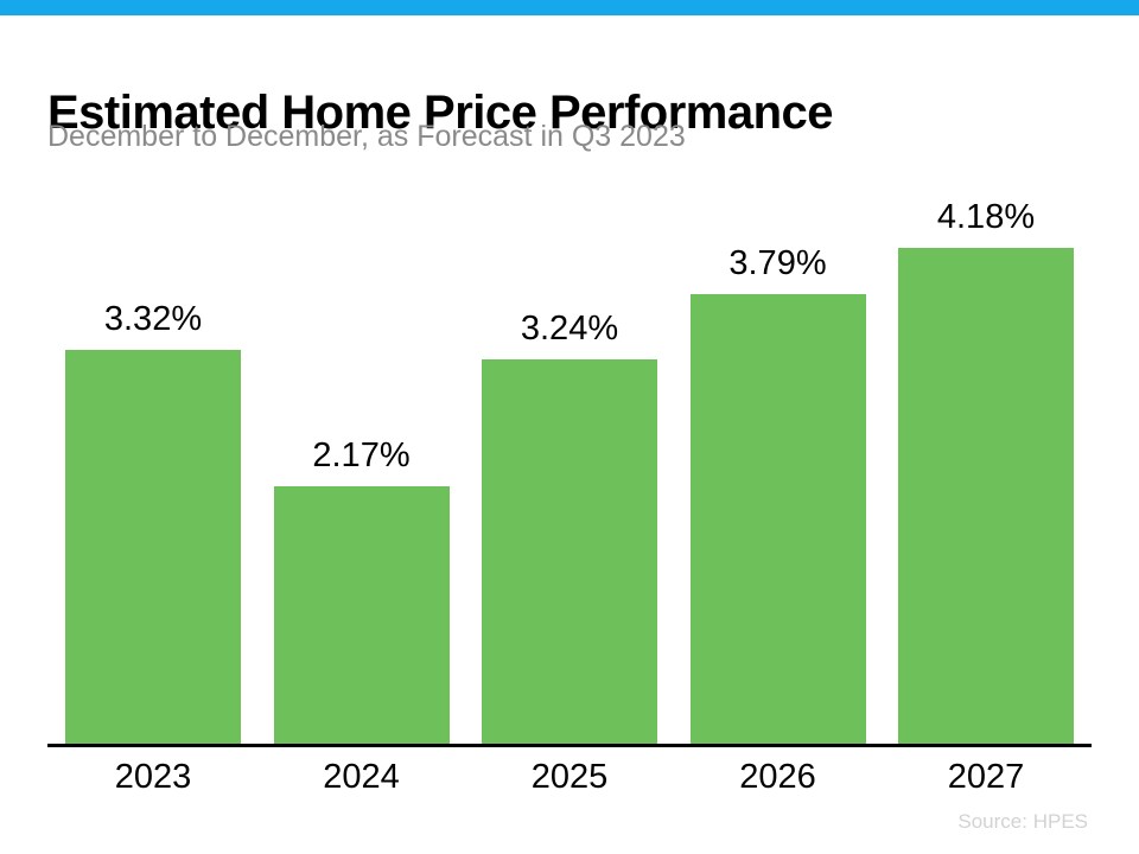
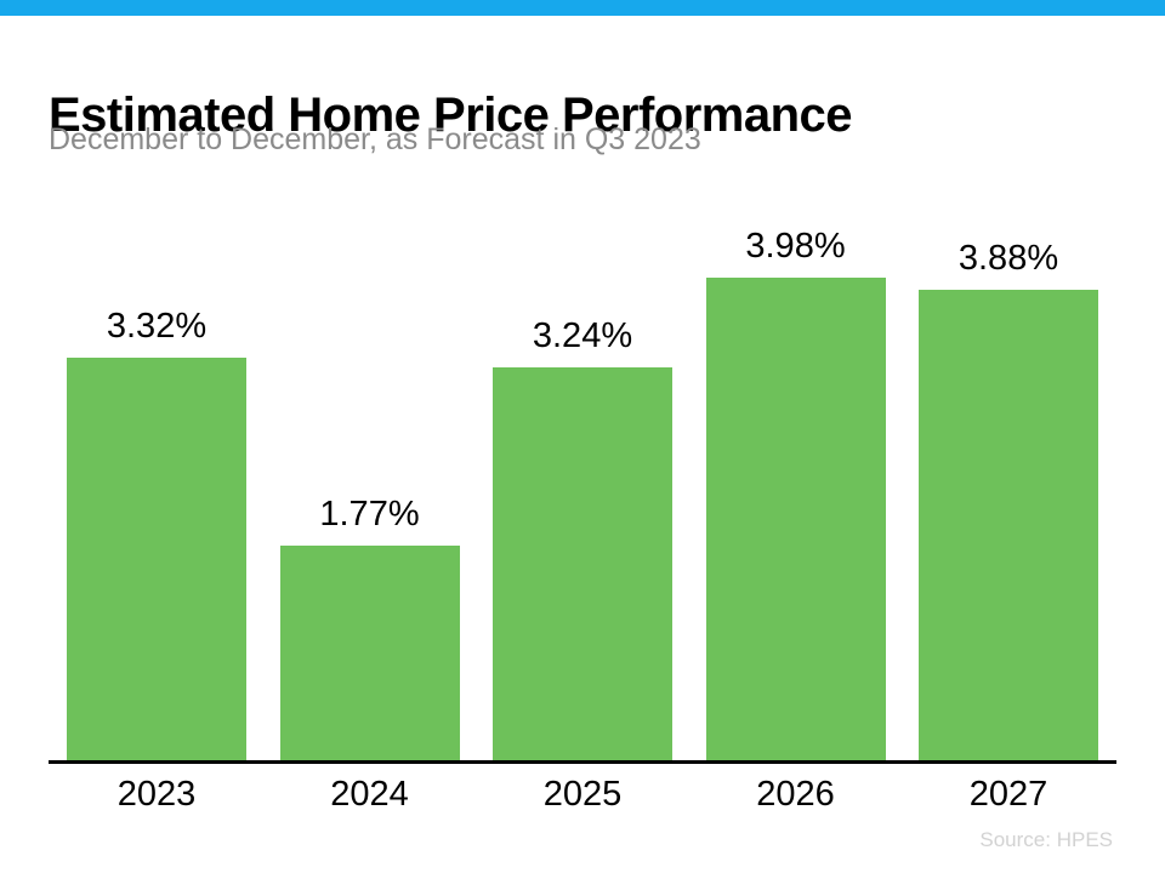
2024: 2.17% -> 1.77%
2026: 3.79% -> 3.98%
2027: 4.18% -> 3.88%
